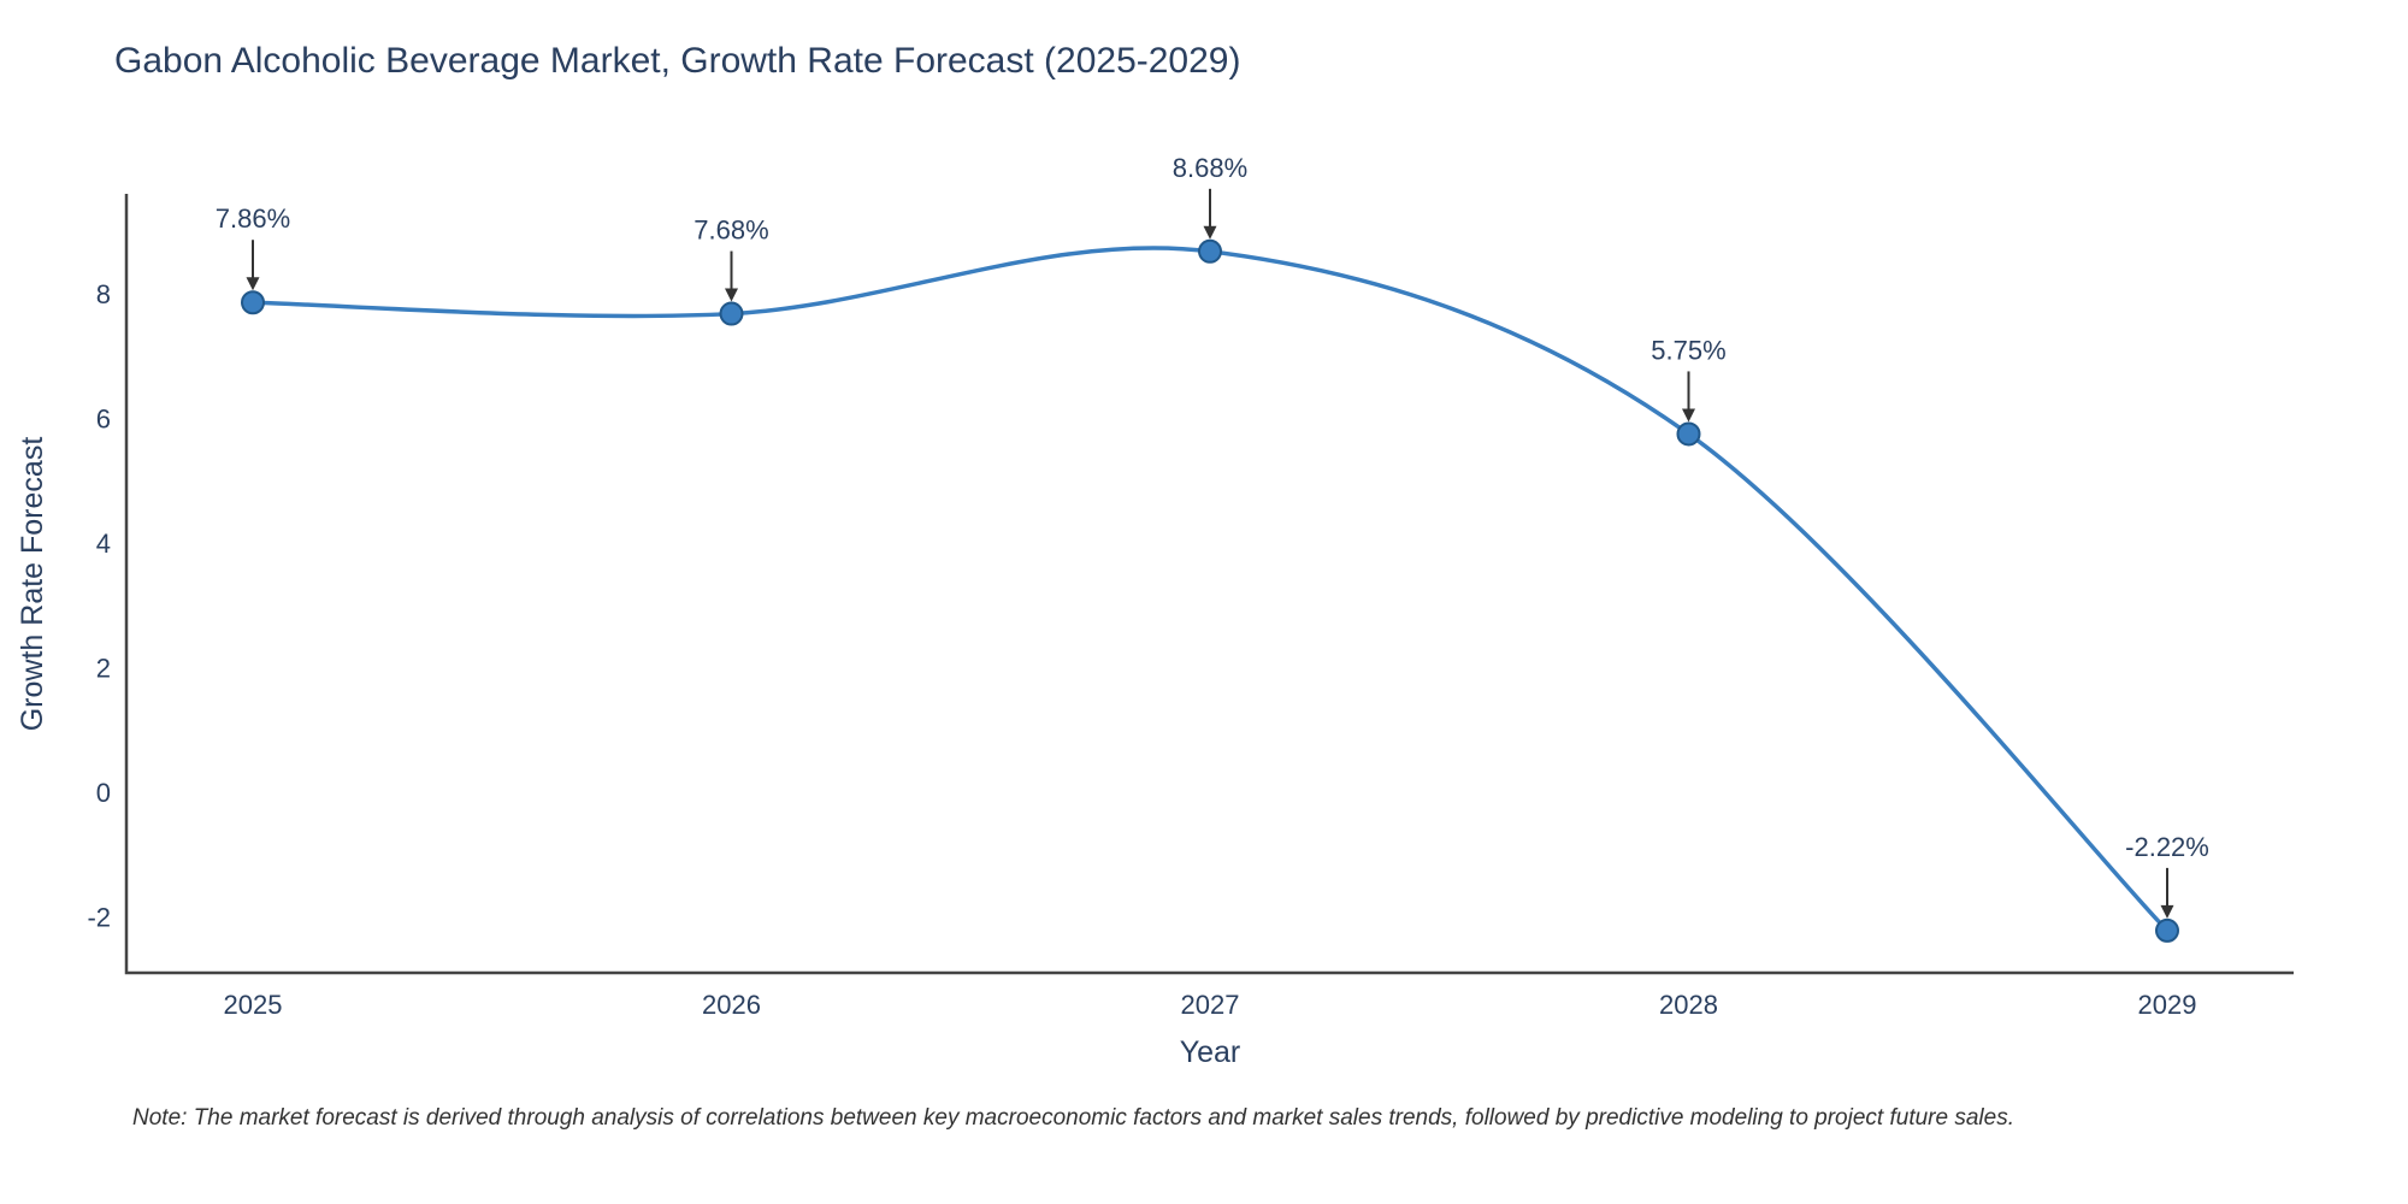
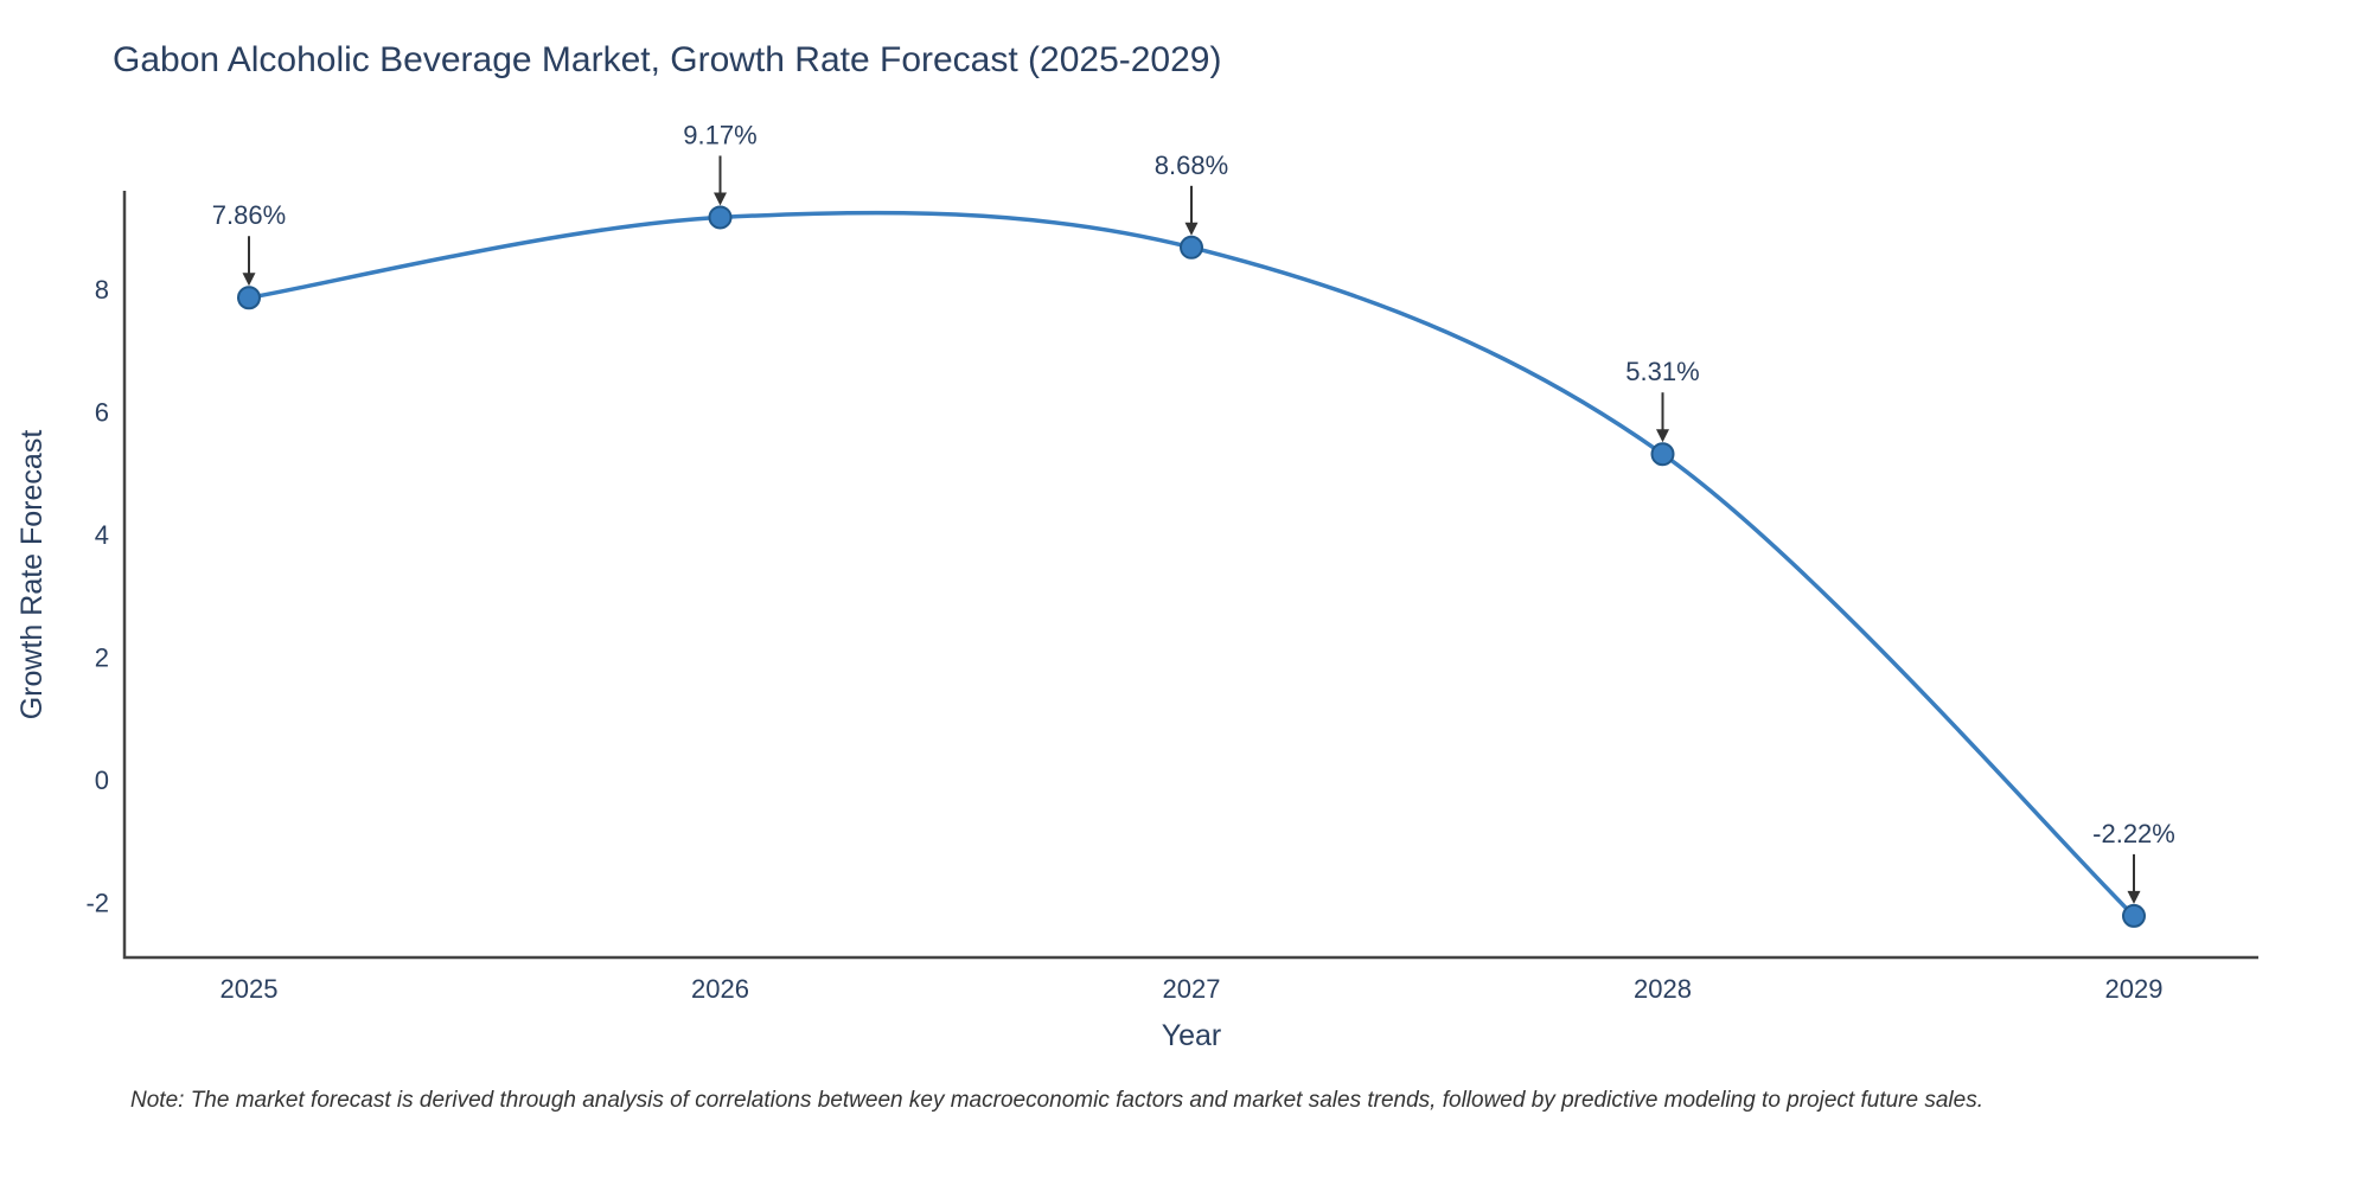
2026: 7.68% -> 9.17%
2028: 5.75% -> 5.31%
